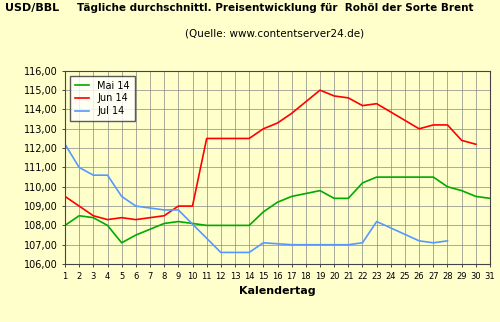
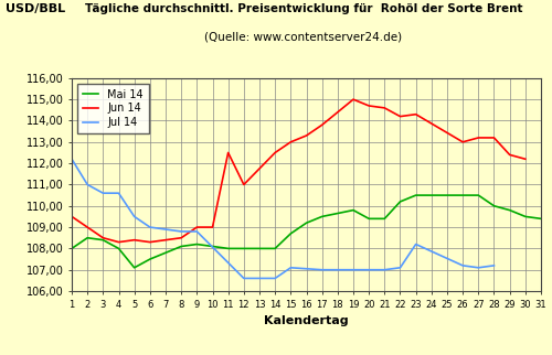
Jun 14/12: 112,5 -> 111,0
